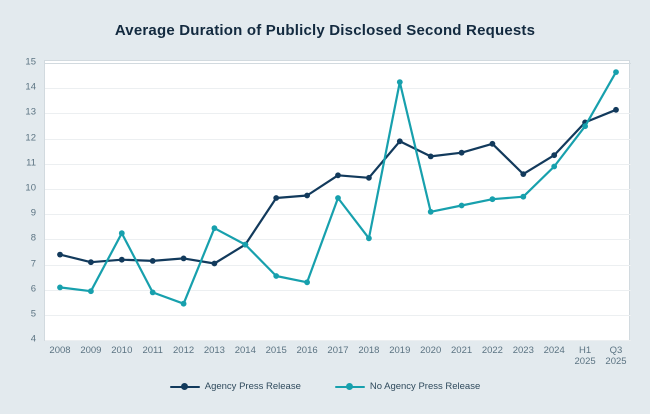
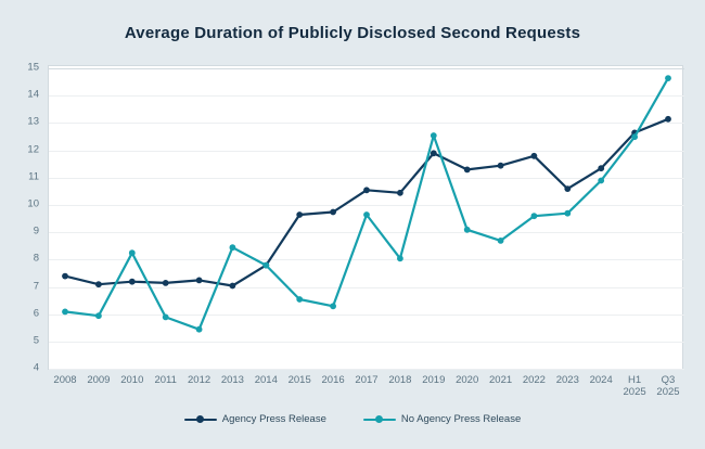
No Agency Press Release/2019: 14.2 -> 12.5
No Agency Press Release/2021: 9.3 -> 8.7
